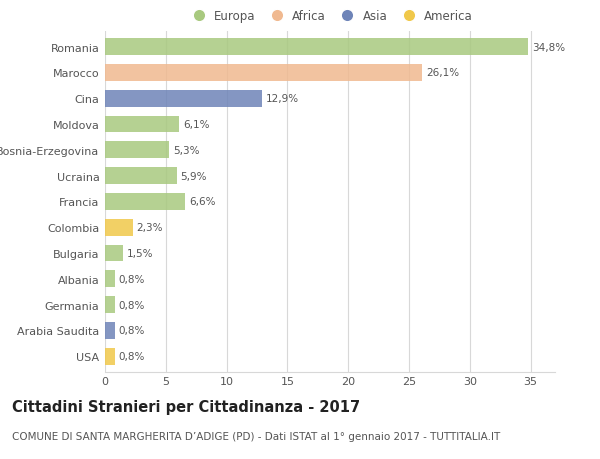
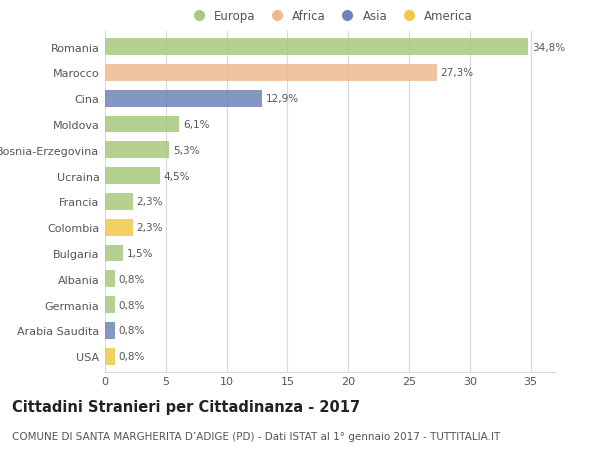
Marocco: 26,1% -> 27,3%
Ucraina: 5,9% -> 4,5%
Francia: 6,6% -> 2,3%
